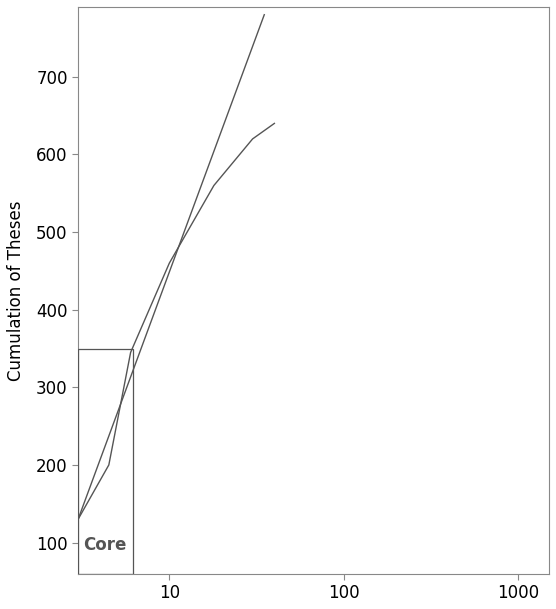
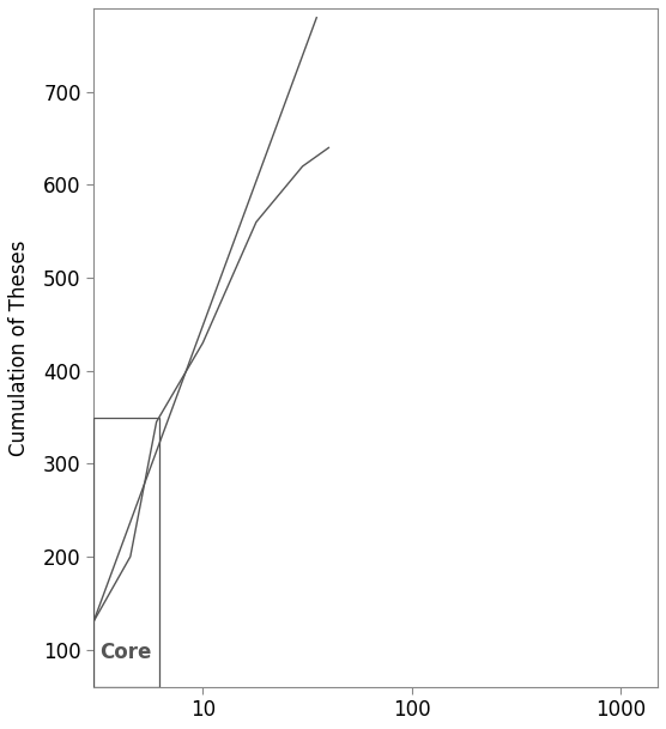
10: 460 -> 430
